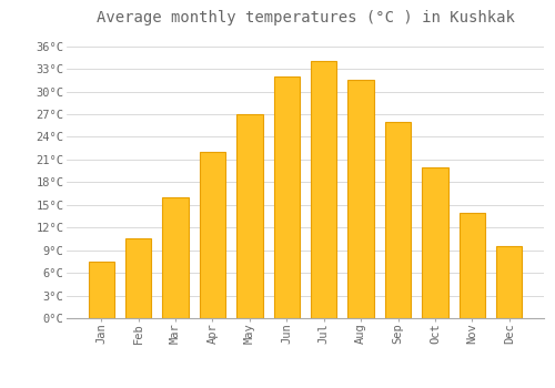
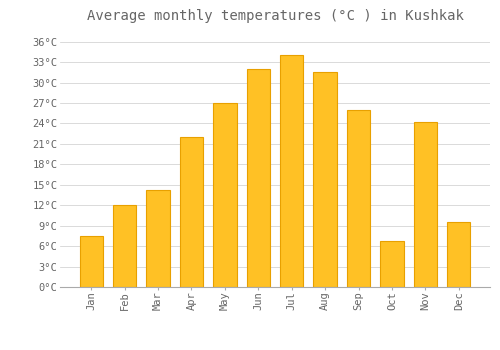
Feb: 10.5°C -> 12.0°C
Mar: 16.0°C -> 14.2°C
Oct: 20.0°C -> 6.8°C
Nov: 14.0°C -> 24.2°C
